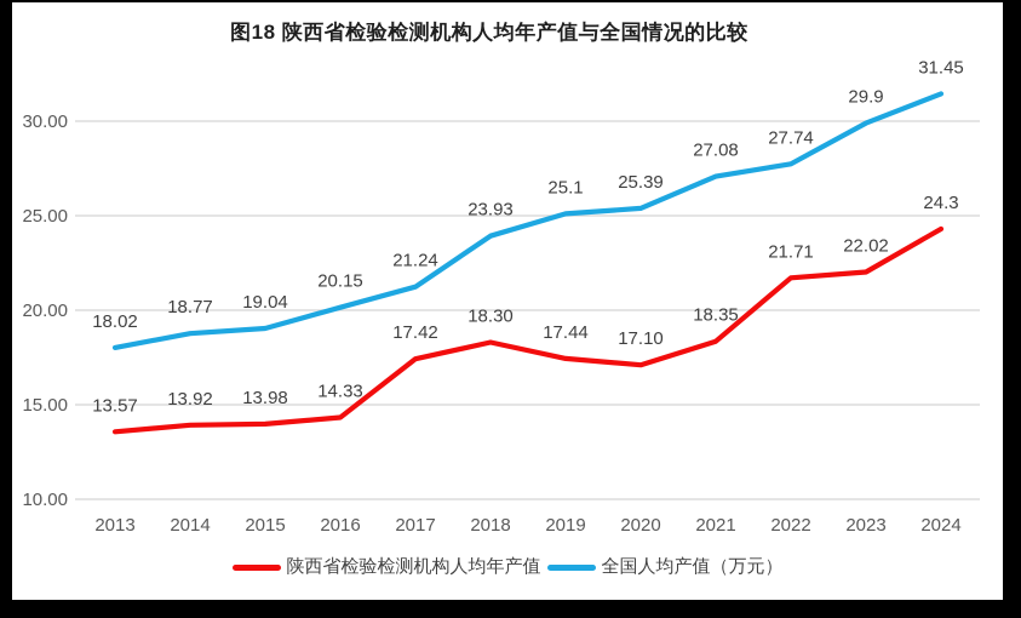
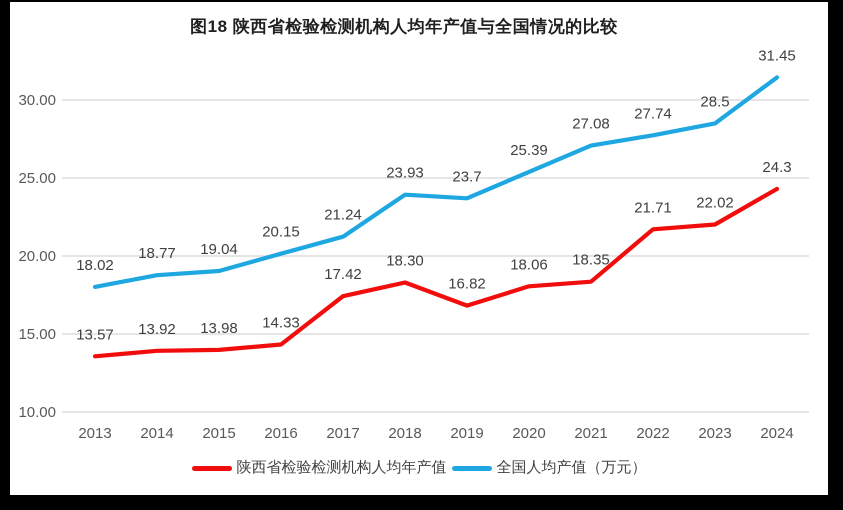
陕西省检验检测机构人均年产值/2019: 17.44 -> 16.82
全国人均产值（万元）/2019: 25.1 -> 23.7
陕西省检验检测机构人均年产值/2020: 17.10 -> 18.06
全国人均产值（万元）/2023: 29.9 -> 28.5
